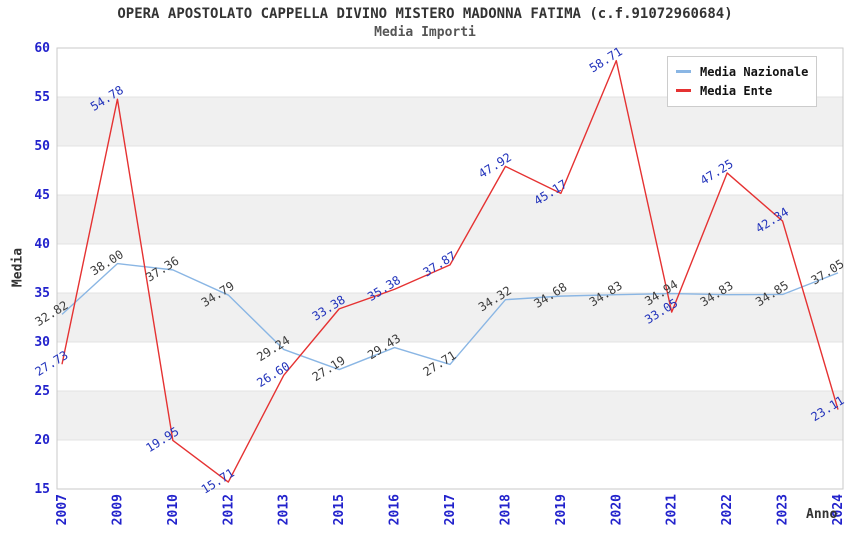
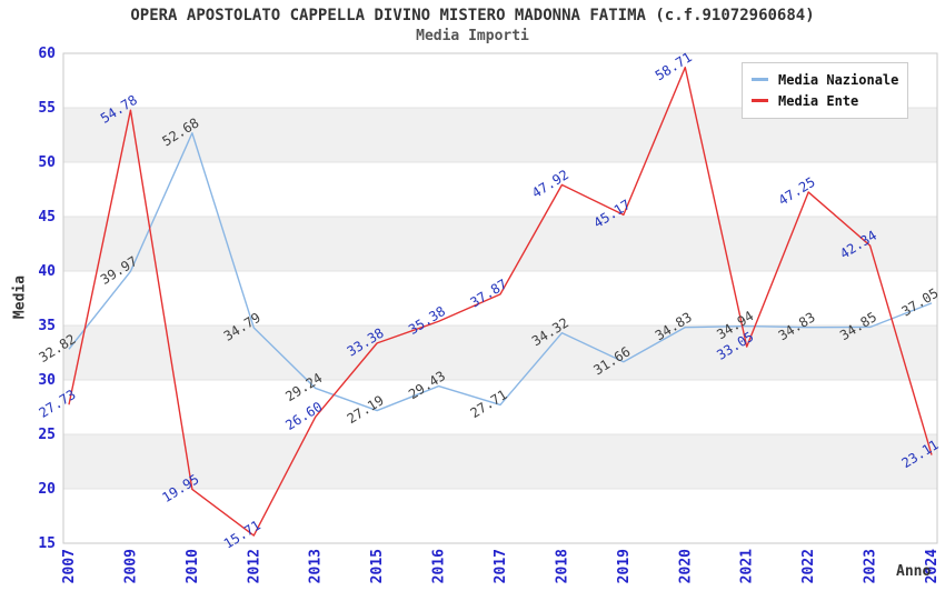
Media Nazionale/2009: 38.00 -> 39.97
Media Nazionale/2010: 37.36 -> 52.68
Media Nazionale/2019: 34.68 -> 31.66
